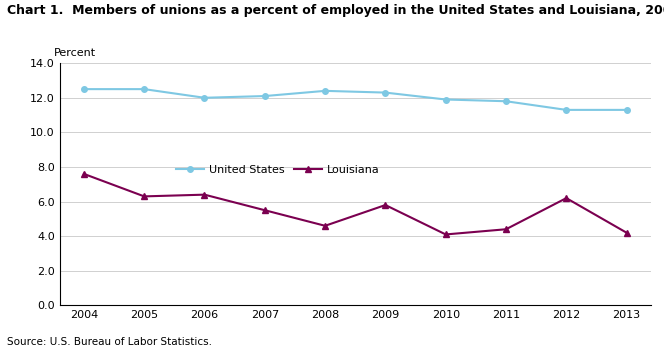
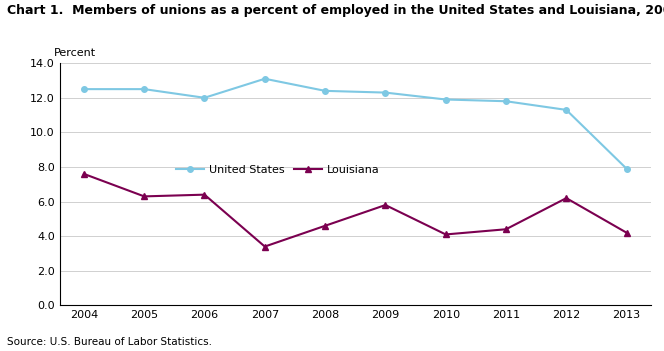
United States/2007: 12.1 -> 13.1
Louisiana/2007: 5.5 -> 3.4
United States/2013: 11.3 -> 7.9
